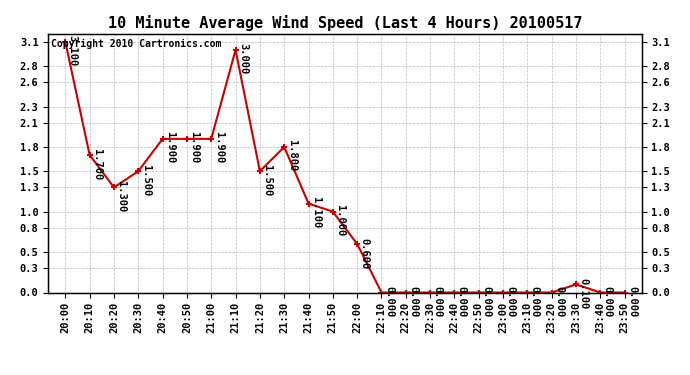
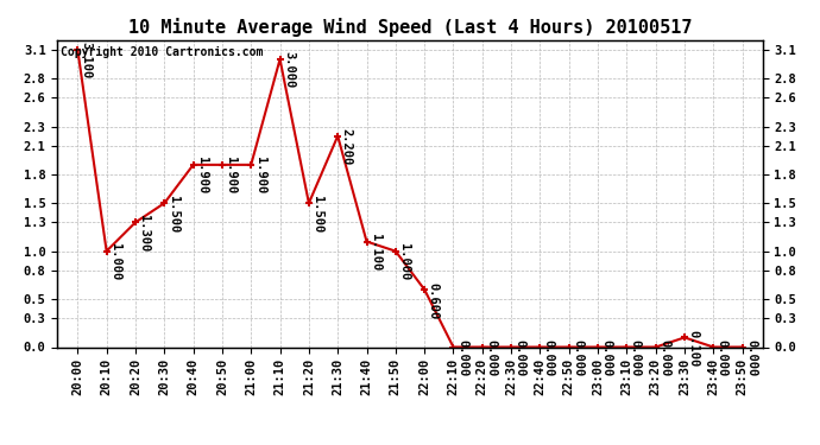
20:10: 1.700 -> 1.000
21:30: 1.800 -> 2.200
